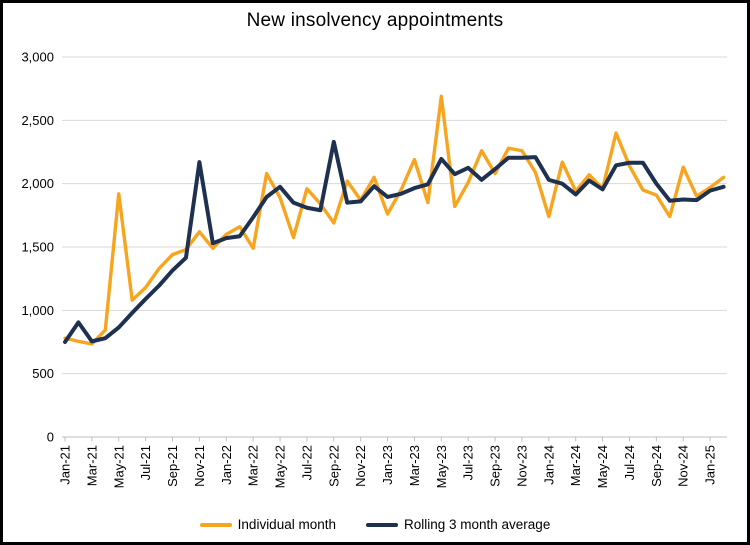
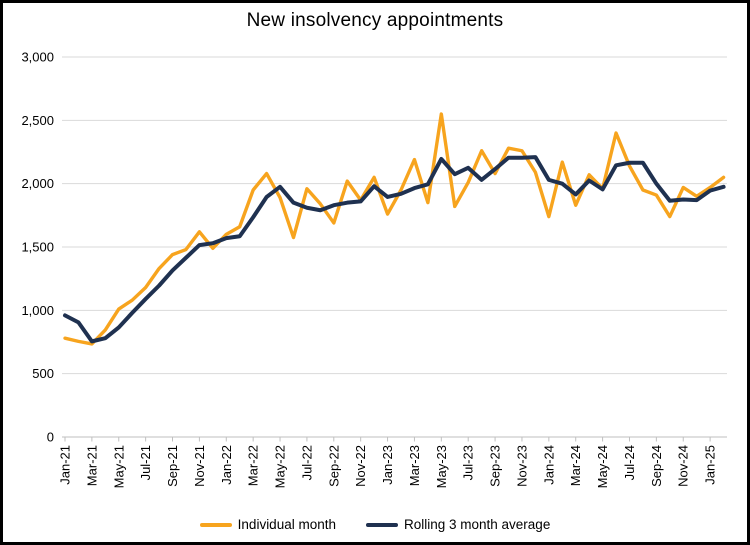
Rolling 3 month average/Jan-21: 750 -> 960
Individual month/May-21: 1920 -> 1010
Rolling 3 month average/Nov-21: 2170 -> 1520
Individual month/Mar-22: 1490 -> 1950
Rolling 3 month average/Sep-22: 2330 -> 1830
Individual month/May-23: 2690 -> 2550
Individual month/Mar-24: 1940 -> 1830
Individual month/Nov-24: 2130 -> 1970
